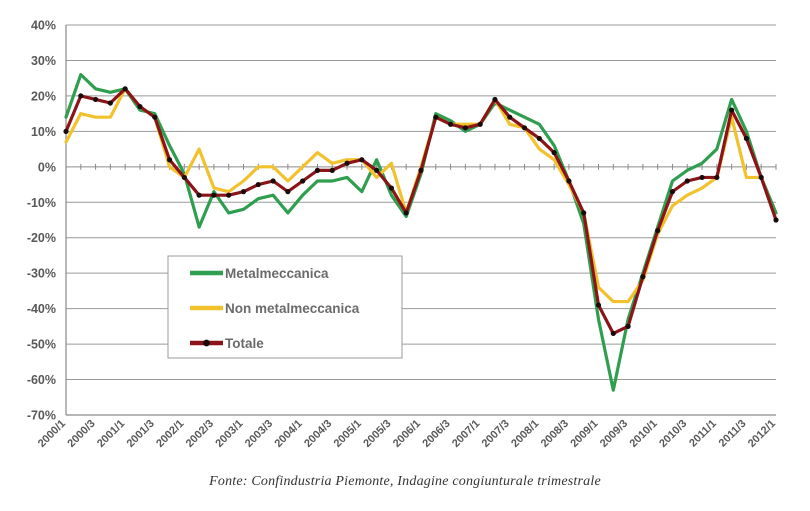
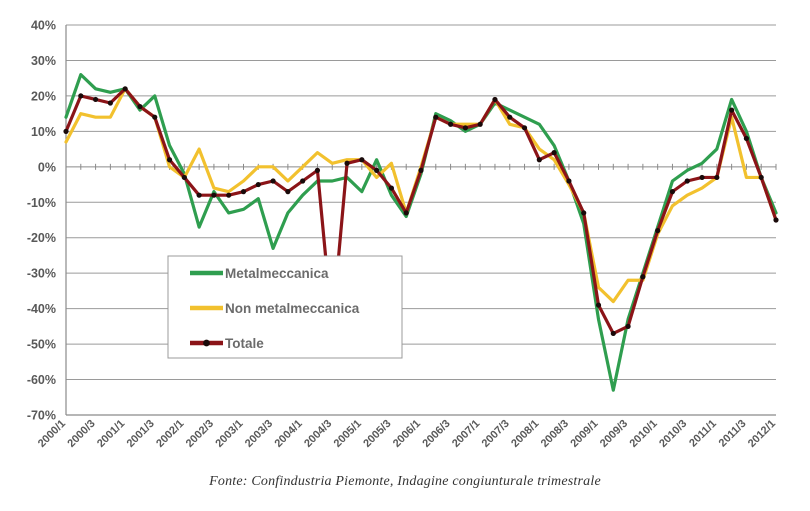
Metalmeccanica/2001/3: 15% -> 20%
Metalmeccanica/2003/3: -8% -> -23%
Totale/2004/3: -1% -> -45%
Totale/2008/1: 8% -> 2%
Non metalmeccanica/2009/3: -38% -> -32%
